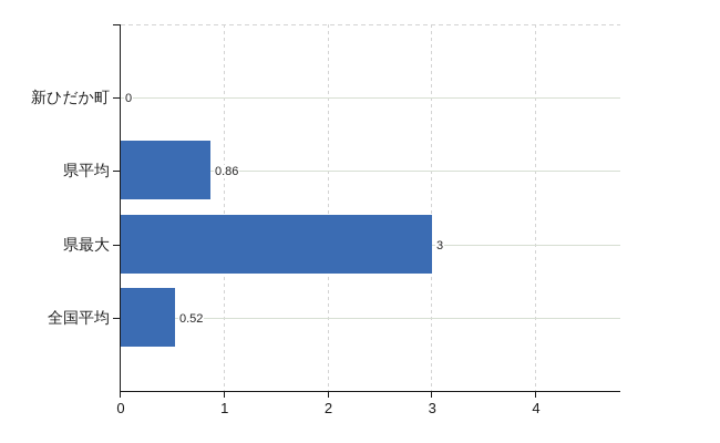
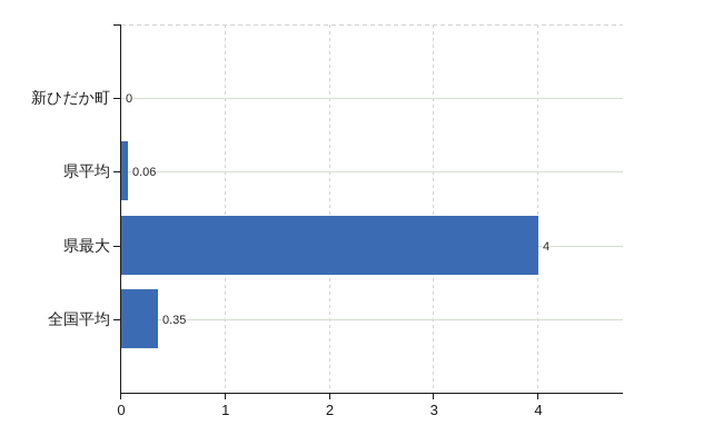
県平均: 0.86 -> 0.06
県最大: 3 -> 4
全国平均: 0.52 -> 0.35
